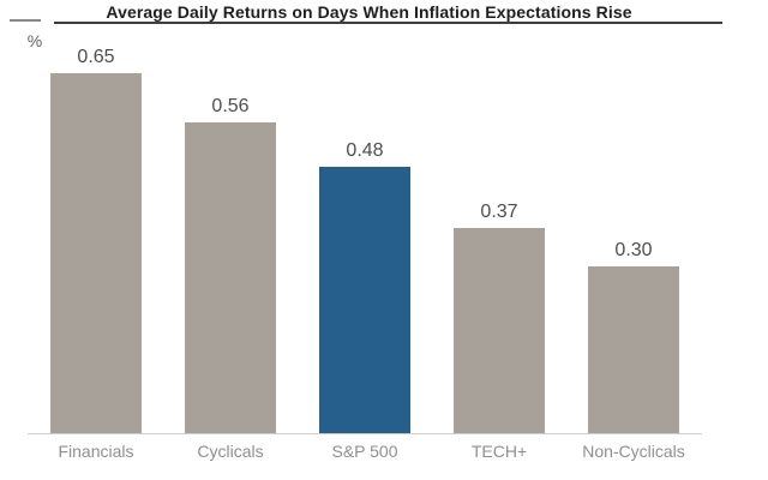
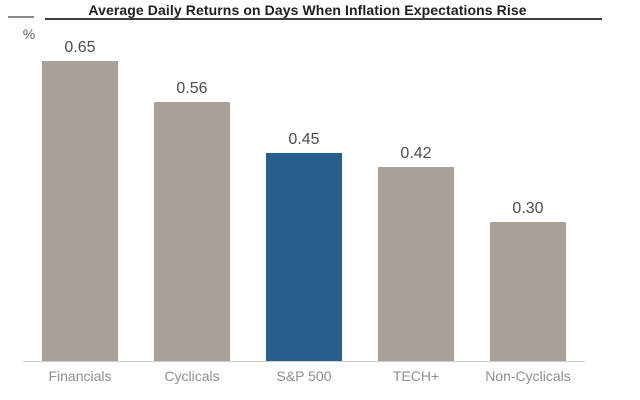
S&P 500: 0.48 -> 0.45
TECH+: 0.37 -> 0.42
